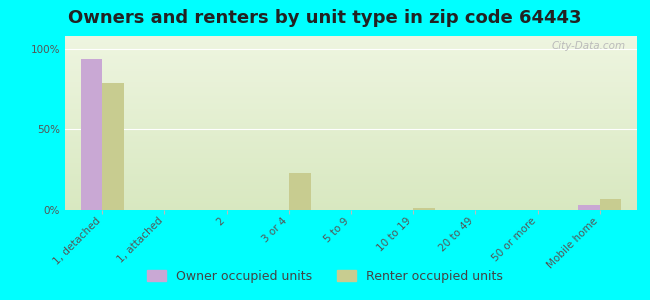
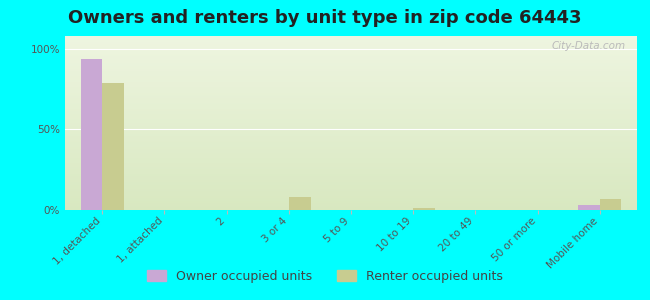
Renter occupied units/3 or 4: 23% -> 8%
